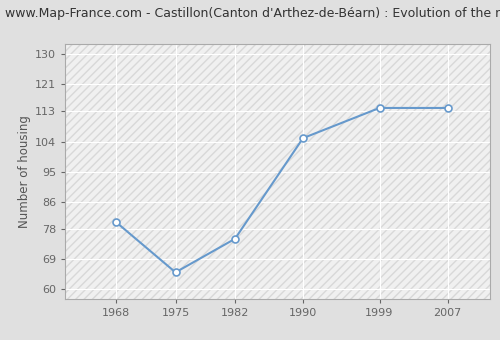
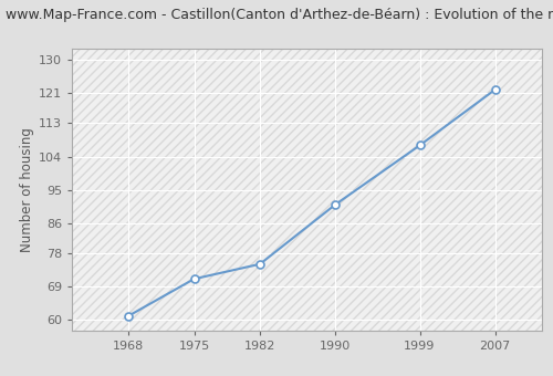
1968: 80 -> 61
1975: 65 -> 71
1990: 105 -> 91
1999: 114 -> 107
2007: 114 -> 122
